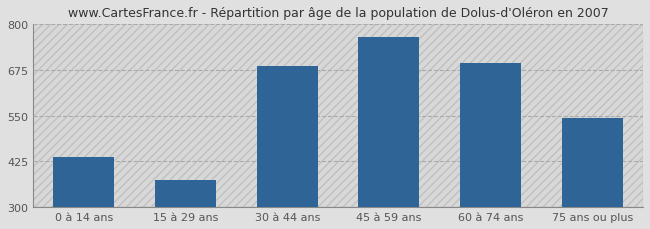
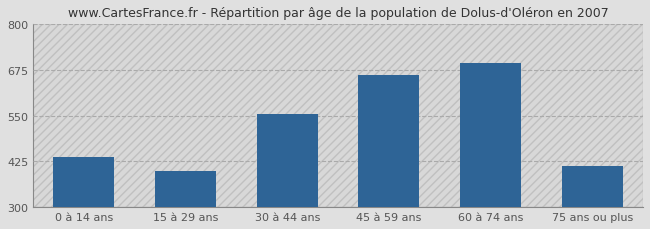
15 à 29 ans: 375 -> 400
30 à 44 ans: 685 -> 556
45 à 59 ans: 765 -> 660
75 ans ou plus: 545 -> 412
